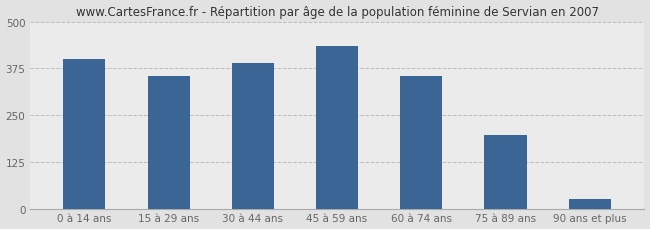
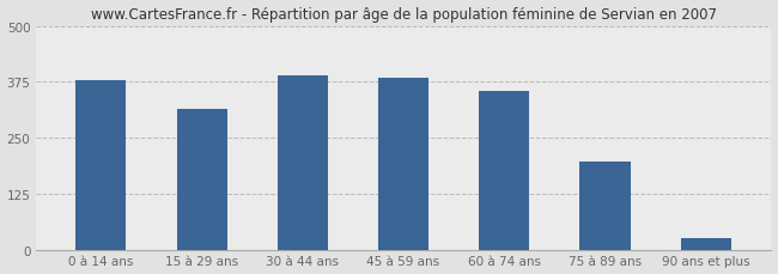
0 à 14 ans: 400 -> 380
15 à 29 ans: 355 -> 315
45 à 59 ans: 435 -> 383
